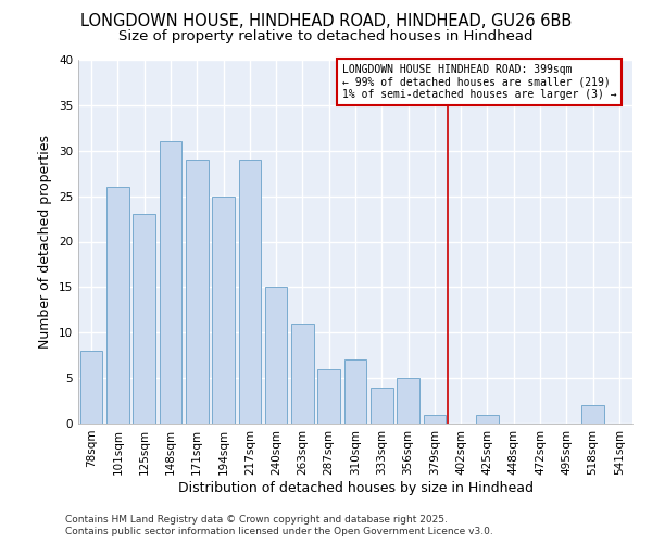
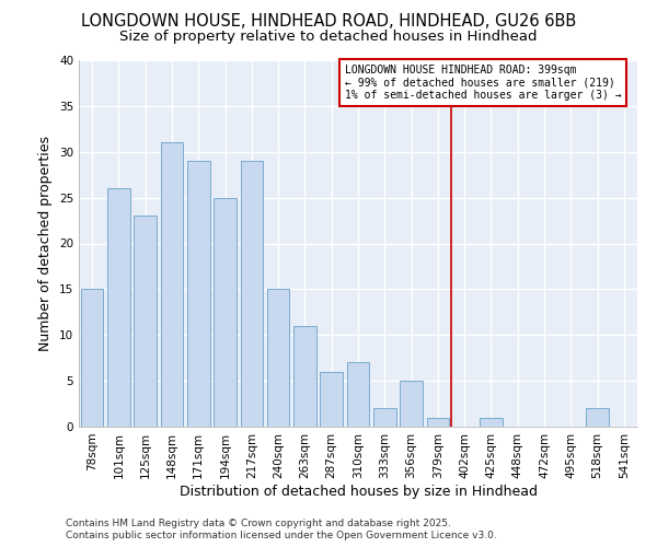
78sqm: 8 -> 15
333sqm: 4 -> 2
